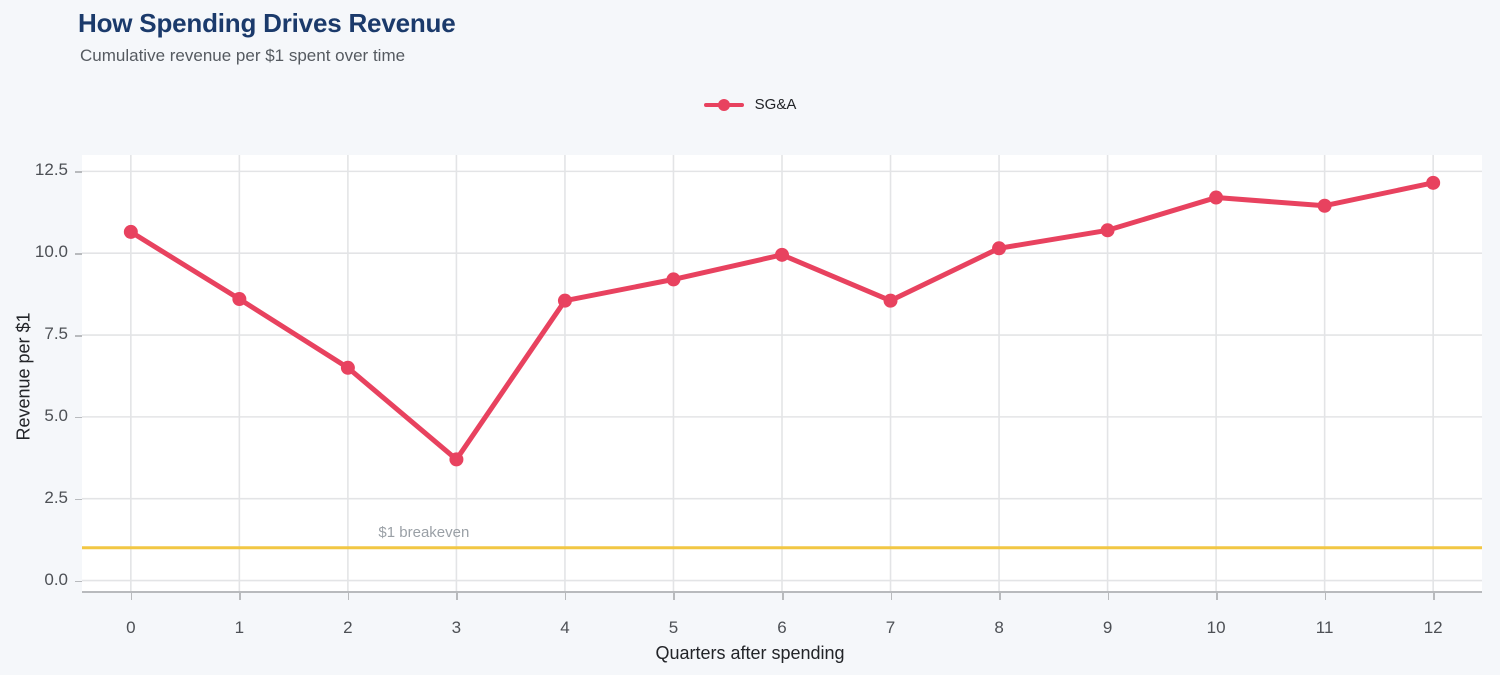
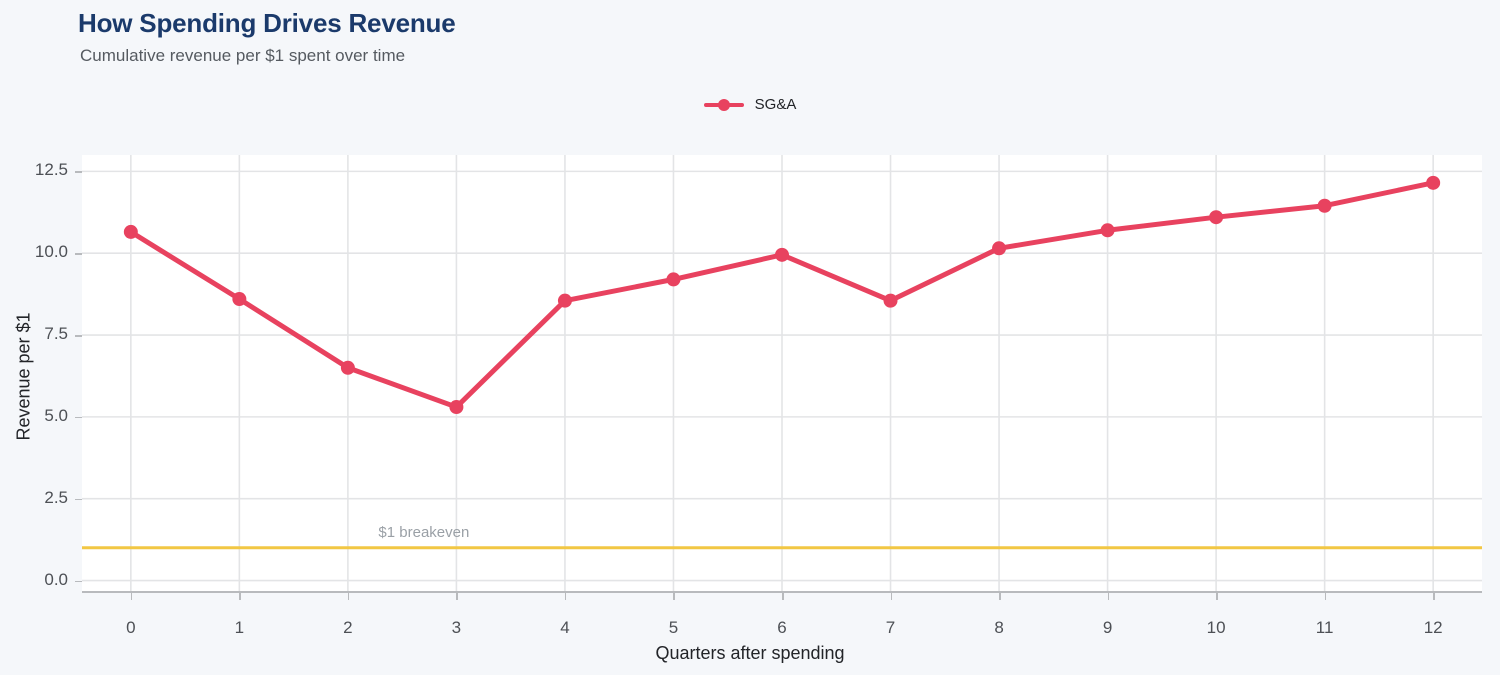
3: 3.7 -> 5.3
10: 11.7 -> 11.1
